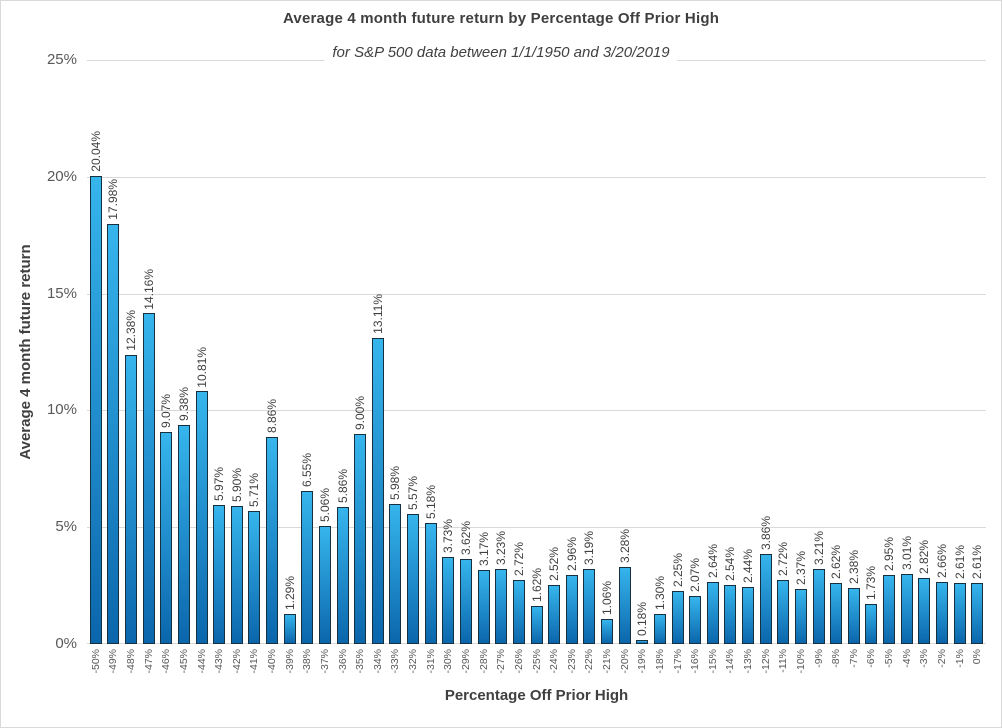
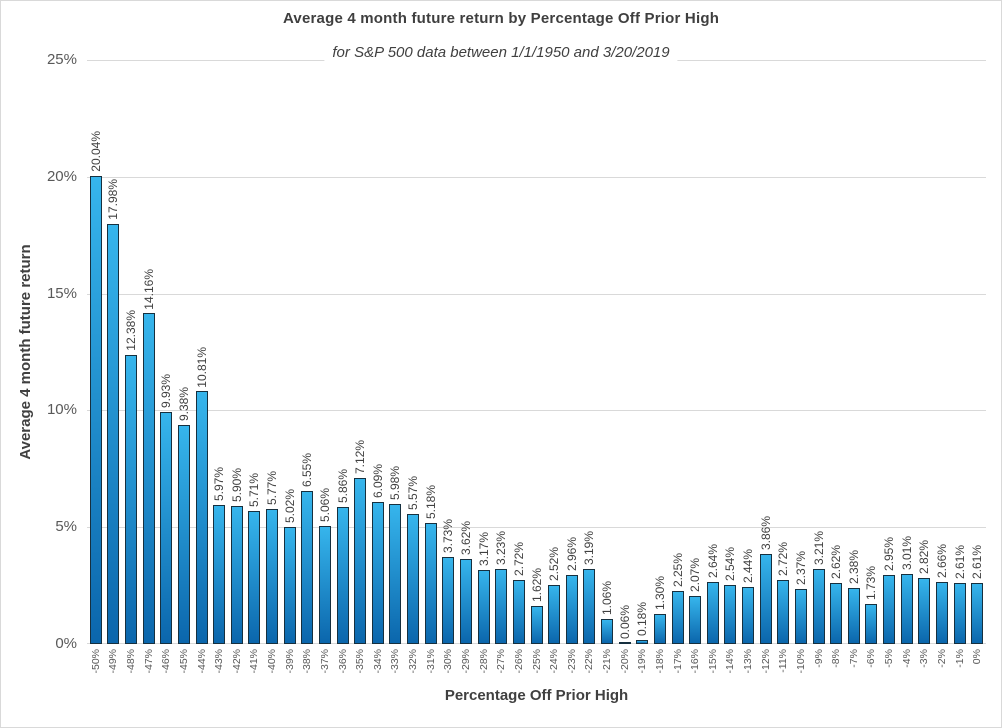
-46%: 9.07% -> 9.93%
-40%: 8.86% -> 5.77%
-39%: 1.29% -> 5.02%
-35%: 9.00% -> 7.12%
-34%: 13.11% -> 6.09%
-20%: 3.28% -> 0.06%
